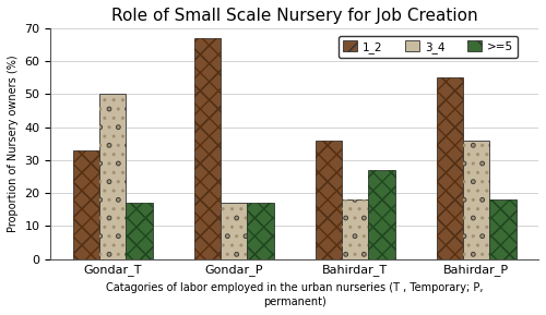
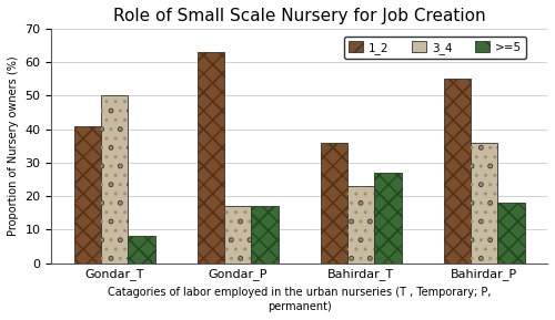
1_2/Gondar_T: 33 -> 41
>=5/Gondar_T: 17 -> 8
1_2/Gondar_P: 67 -> 63
3_4/Bahirdar_T: 18 -> 23
